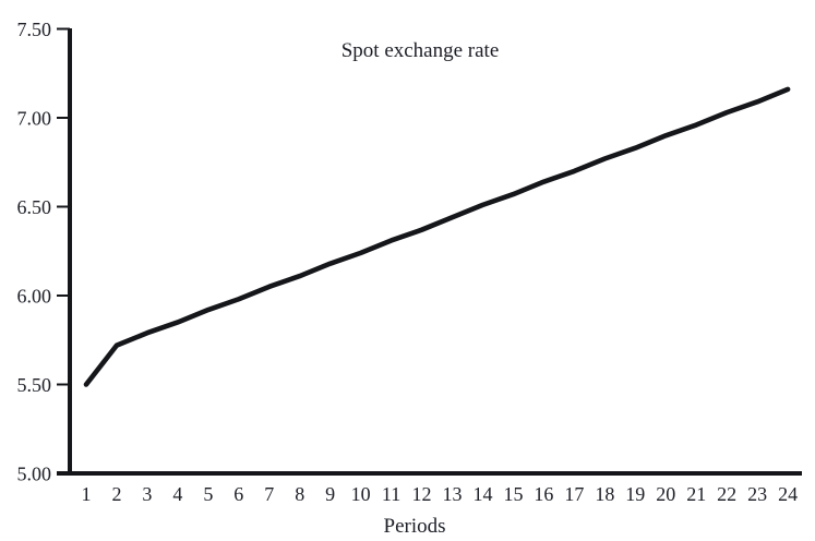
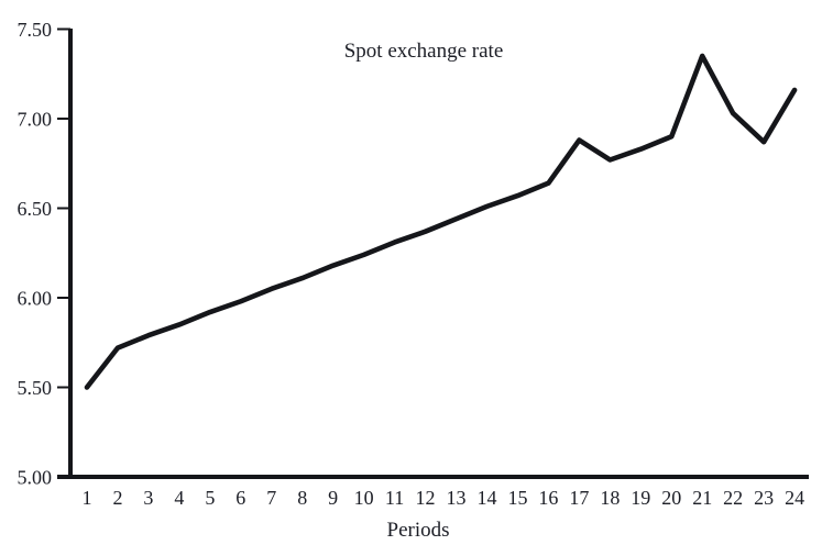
17: 6.70 -> 6.88
21: 6.96 -> 7.35
23: 7.09 -> 6.87
